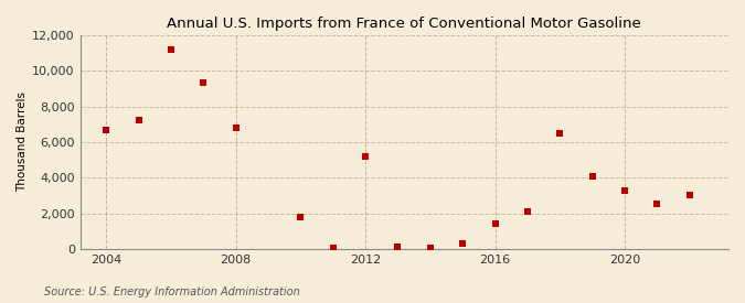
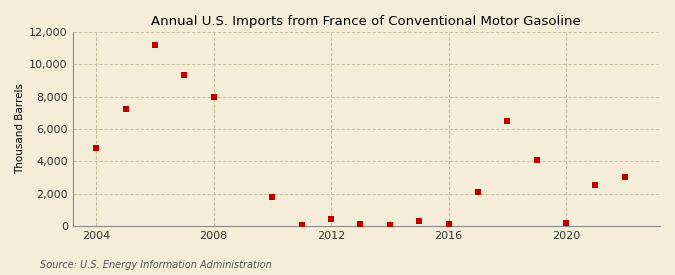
2004: 6,700 -> 4,800
2008: 6,800 -> 8,000
2012: 5,200 -> 400
2016: 1,400 -> 100
2020: 3,300 -> 200
